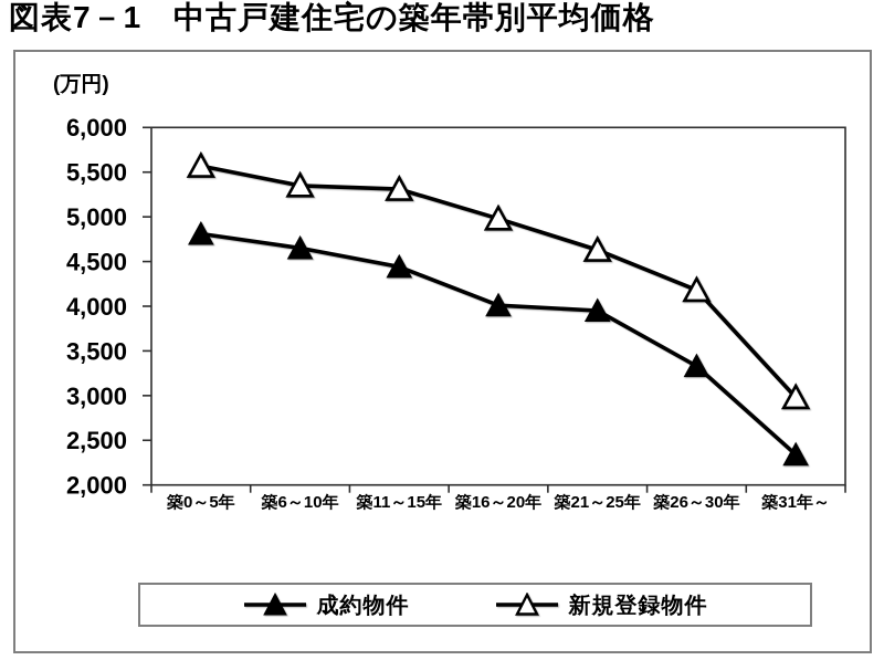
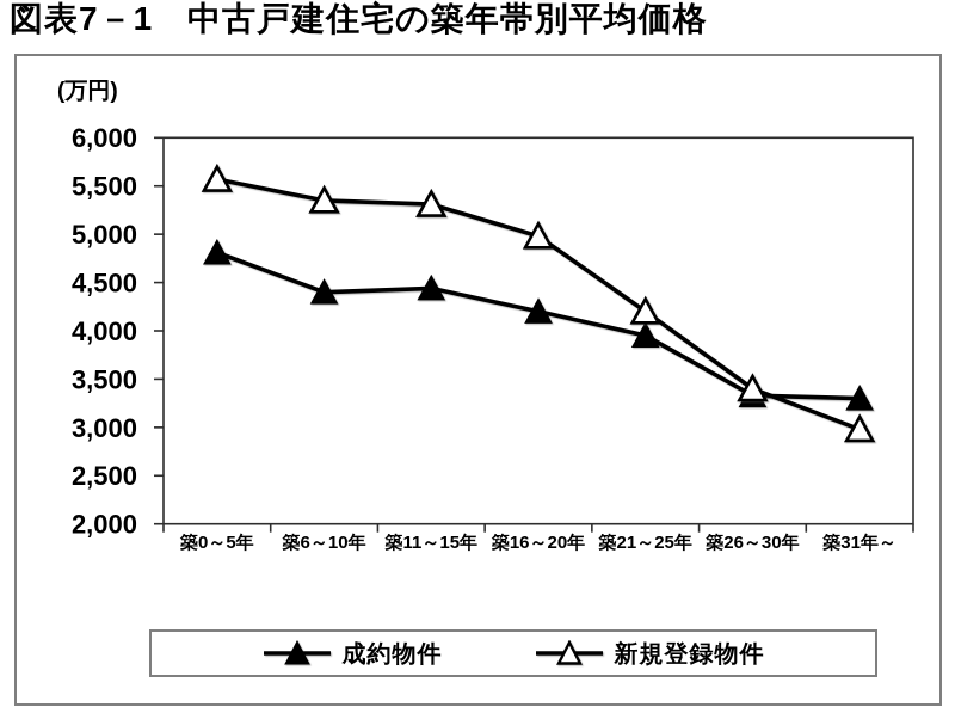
成約物件/築6～10年: 4600 -> 4400
成約物件/築16～20年: 4000 -> 4200
新規登録物件/築21～25年: 4600 -> 4200
新規登録物件/築26～30年: 4200 -> 3400
成約物件/築31年～: 2300 -> 3300
